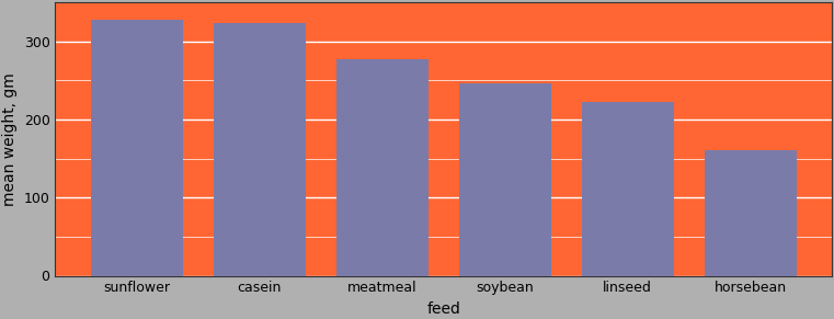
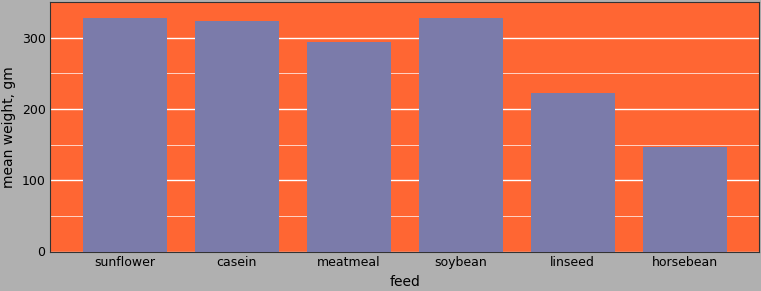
meatmeal: 277 -> 294
soybean: 246 -> 328
horsebean: 160 -> 146
